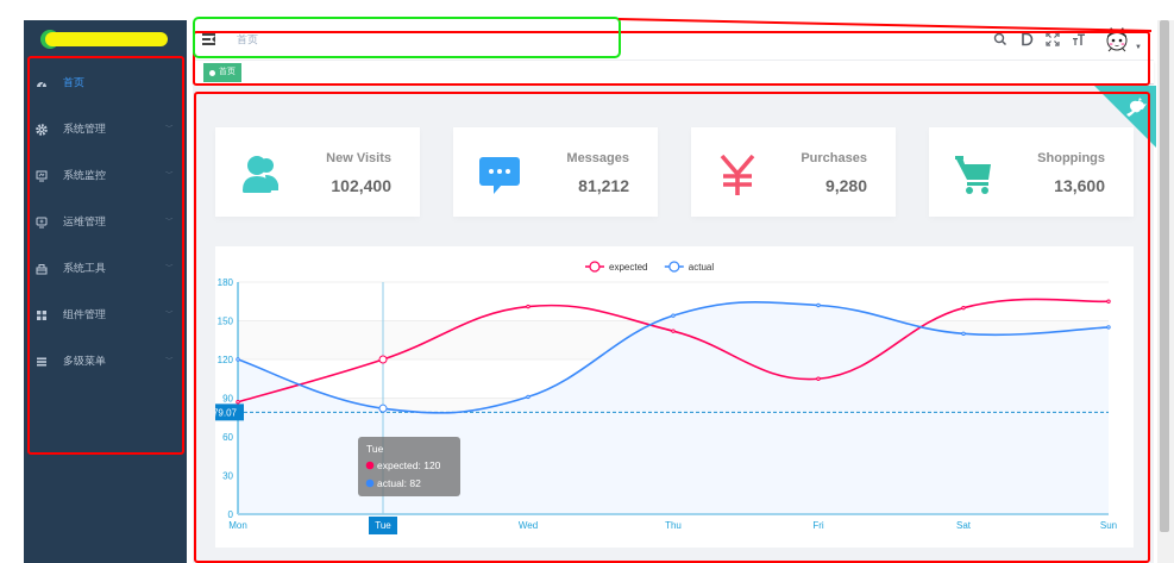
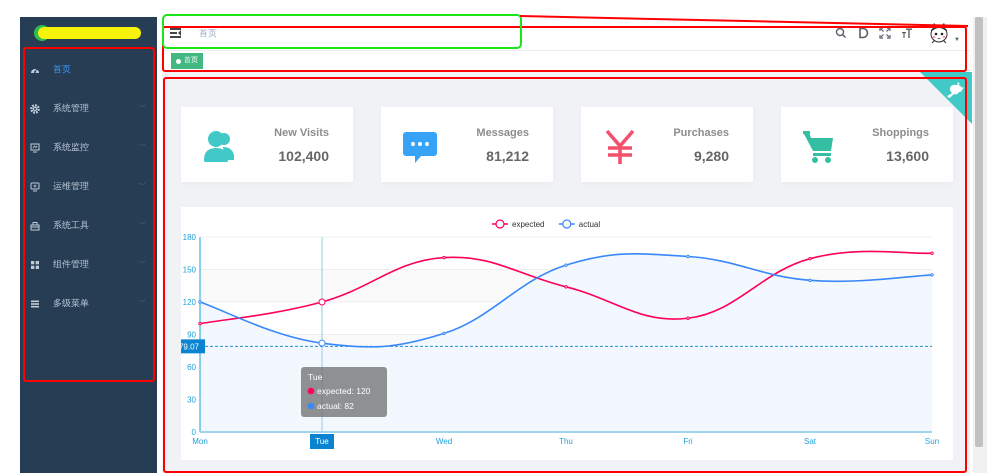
expected/Mon: 87 -> 100
expected/Thu: 142 -> 134
